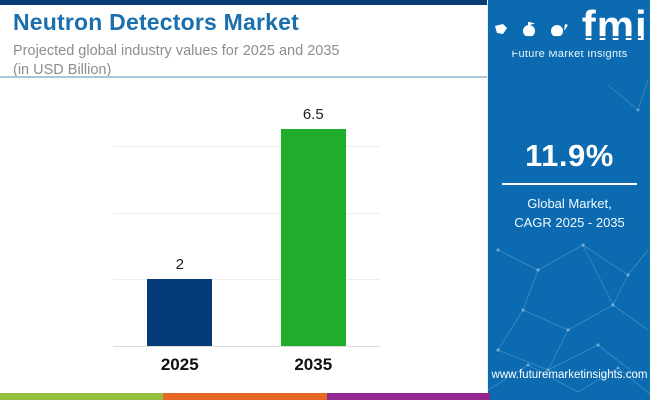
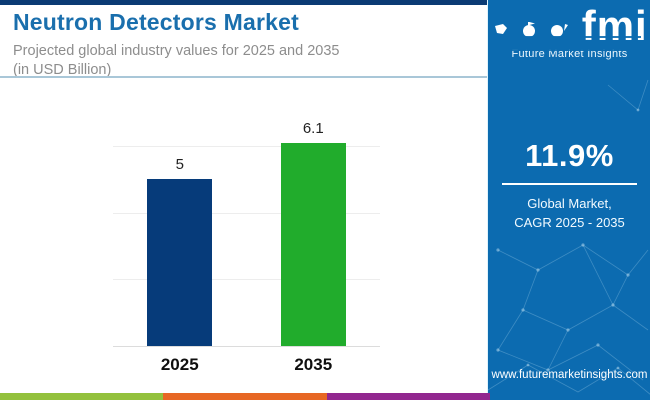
2025: 2 -> 5
2035: 6.5 -> 6.1
